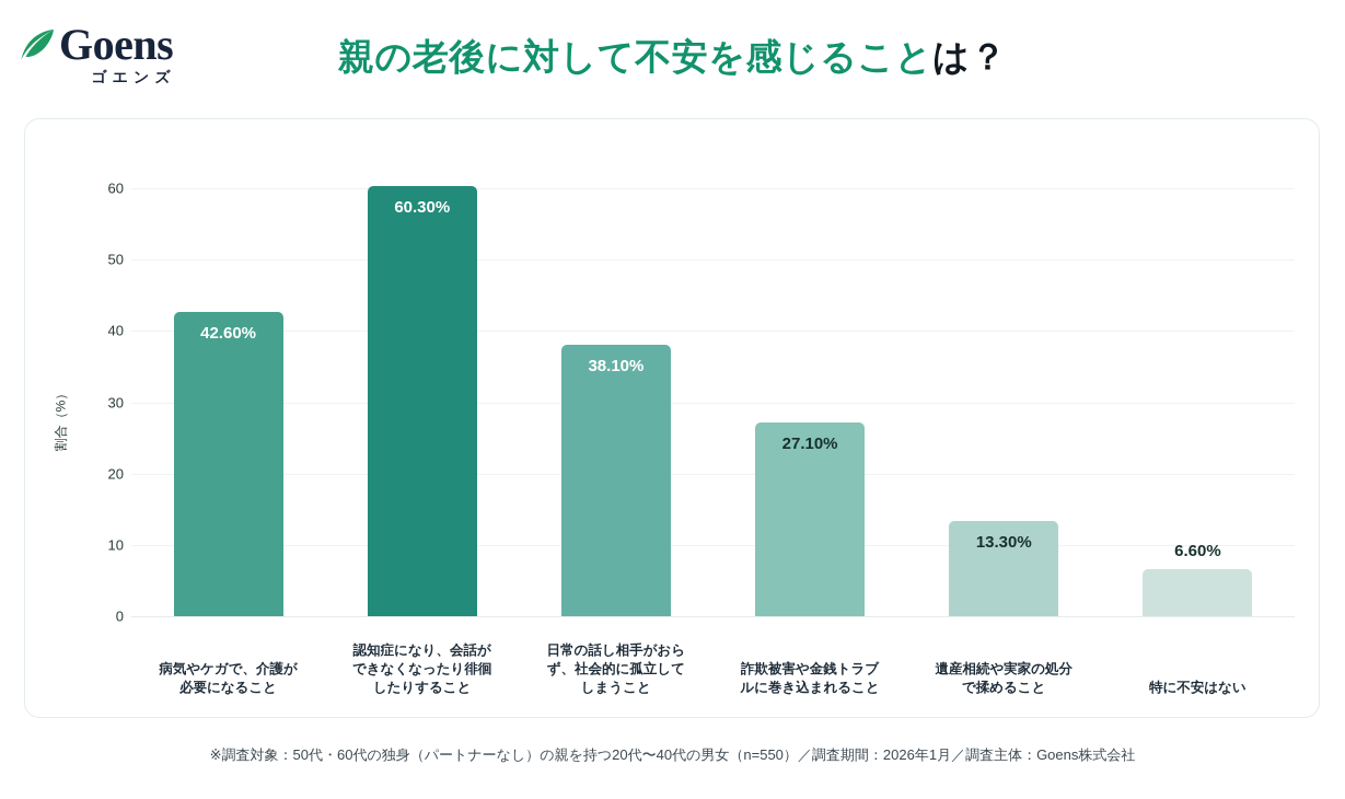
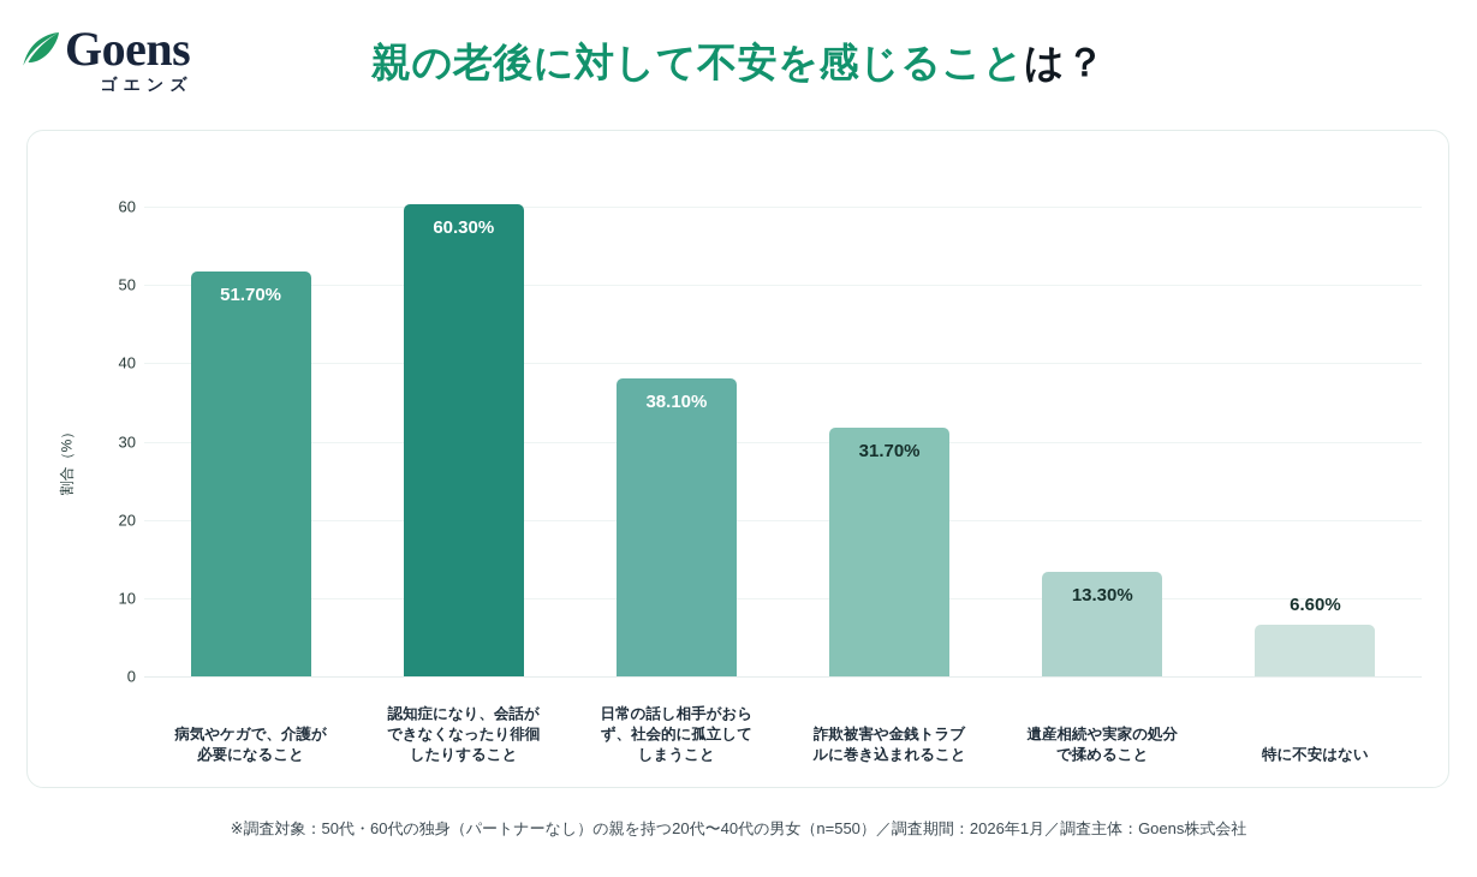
病気やケガで、介護が必要になること: 42.60% -> 51.70%
詐欺被害や金銭トラブルに巻き込まれること: 27.10% -> 31.70%
